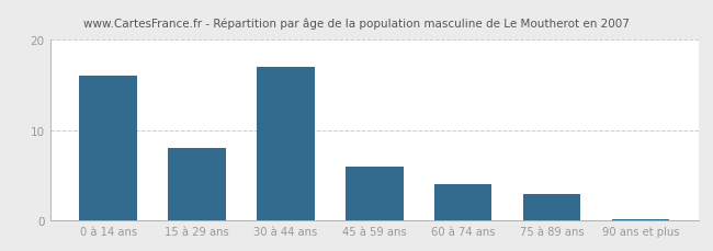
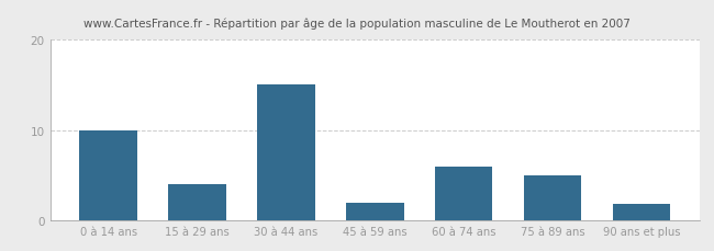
0 à 14 ans: 16.0 -> 10.0
15 à 29 ans: 8.0 -> 4.0
30 à 44 ans: 17.0 -> 15.0
45 à 59 ans: 6.0 -> 2.0
60 à 74 ans: 4.0 -> 6.0
75 à 89 ans: 3.0 -> 5.0
90 ans et plus: 0.2 -> 1.8
